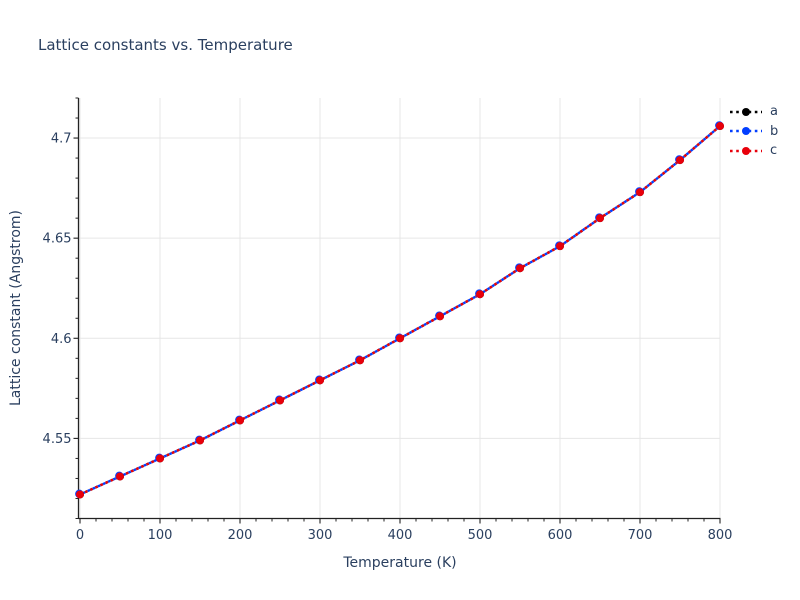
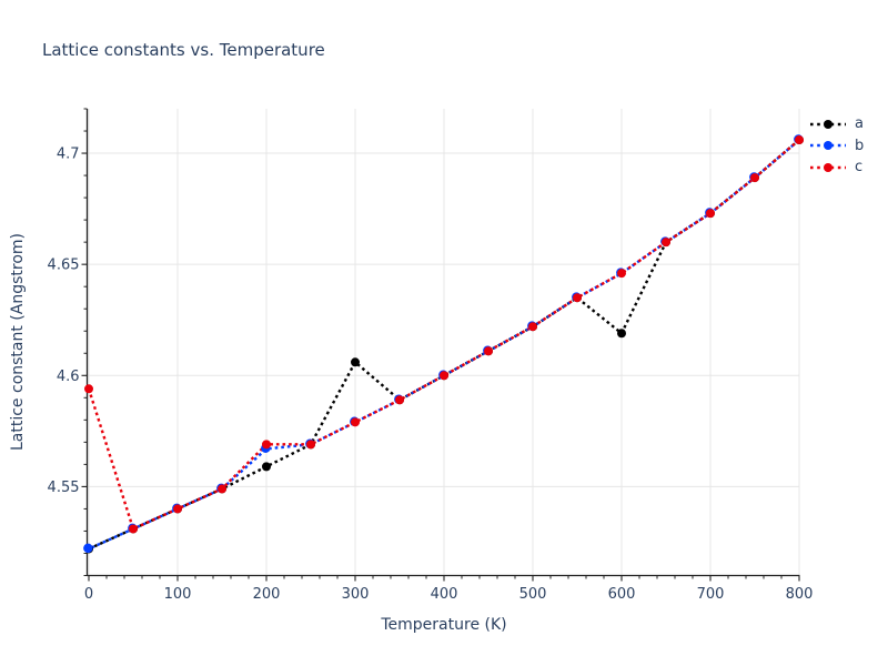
c/0: 4.522 -> 4.594
b/200: 4.559 -> 4.567
c/200: 4.559 -> 4.569
a/300: 4.579 -> 4.606
a/600: 4.646 -> 4.619
